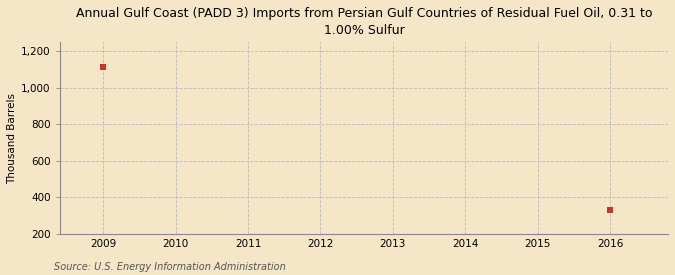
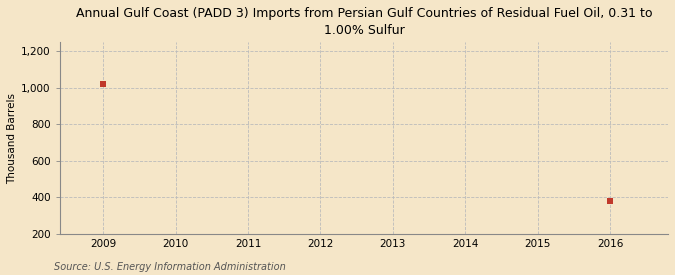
2009: 1,110 -> 1,020
2016: 330 -> 380
